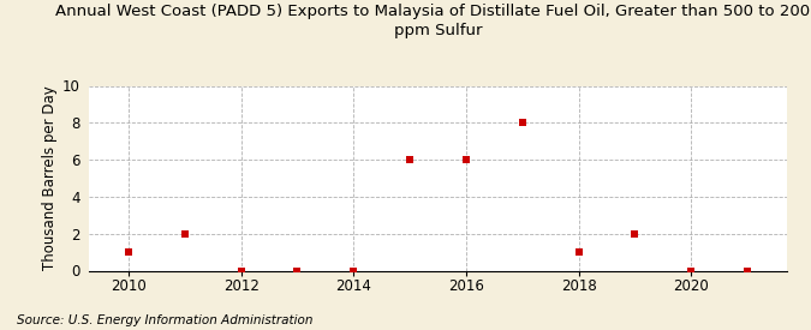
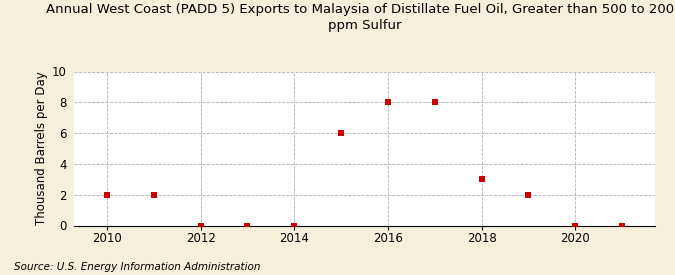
2010: 1 -> 2
2016: 6 -> 8
2018: 1 -> 3
